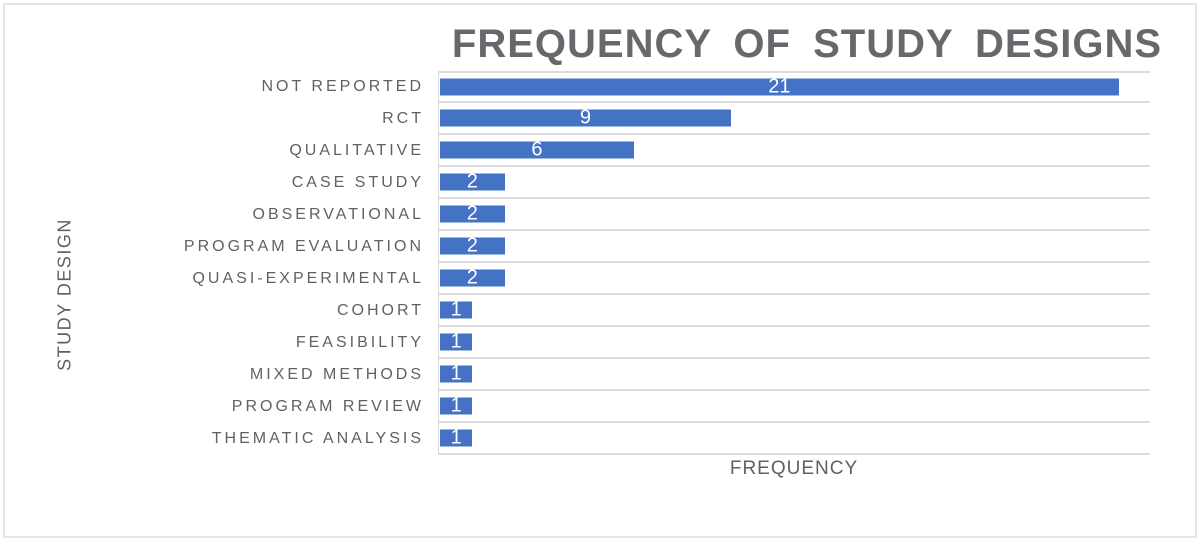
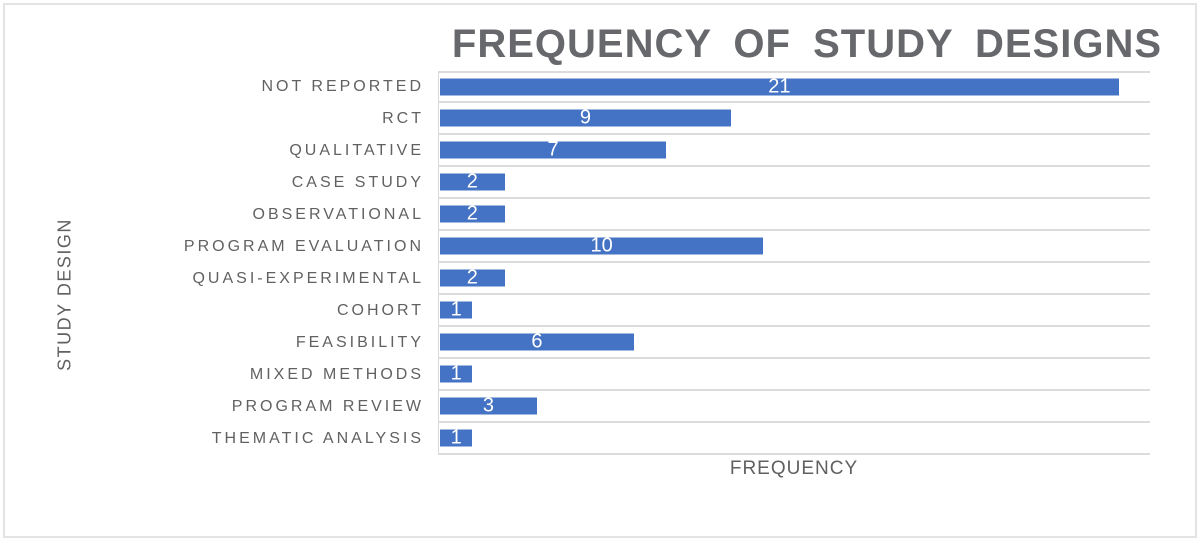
QUALITATIVE: 6 -> 7
PROGRAM EVALUATION: 2 -> 10
FEASIBILITY: 1 -> 6
PROGRAM REVIEW: 1 -> 3
